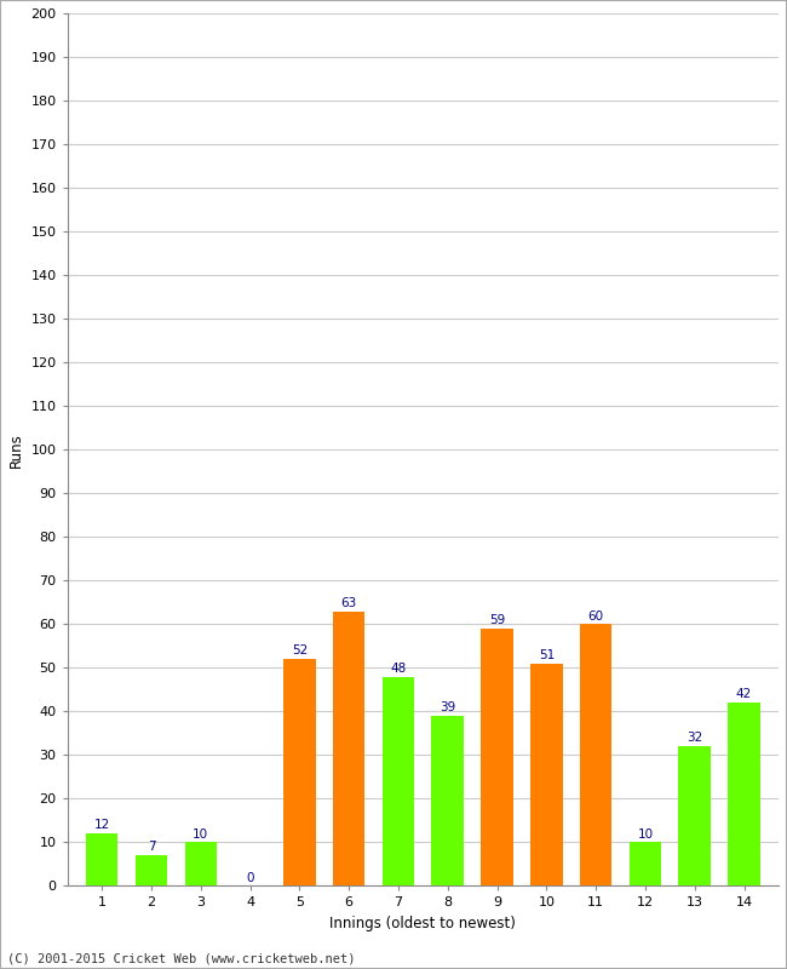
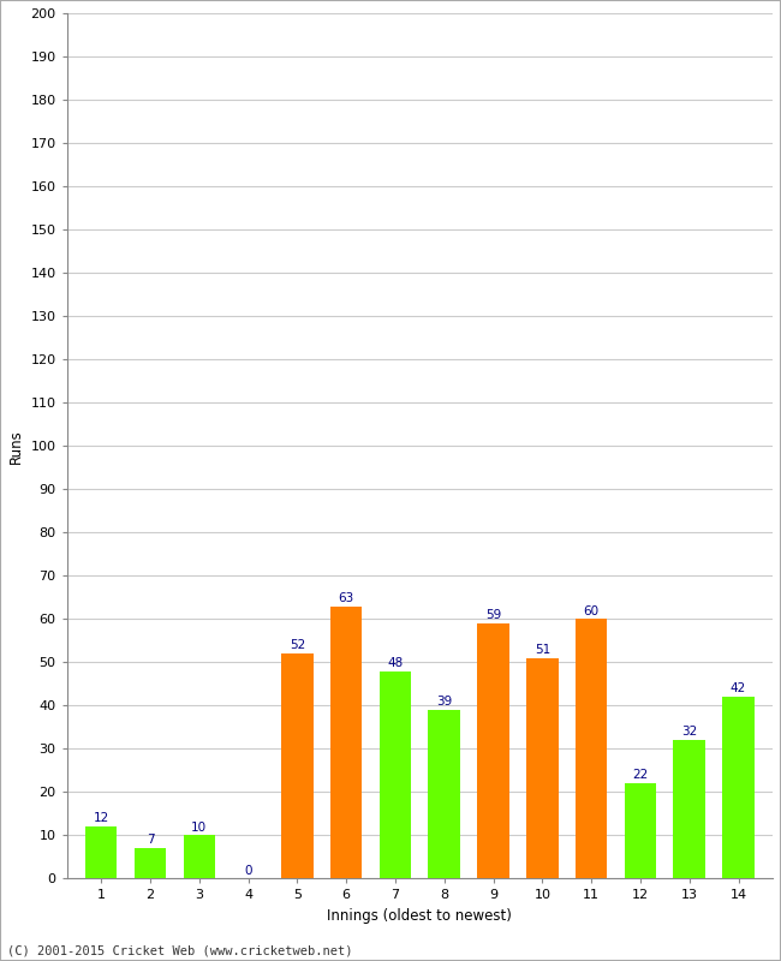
12: 10 -> 22
